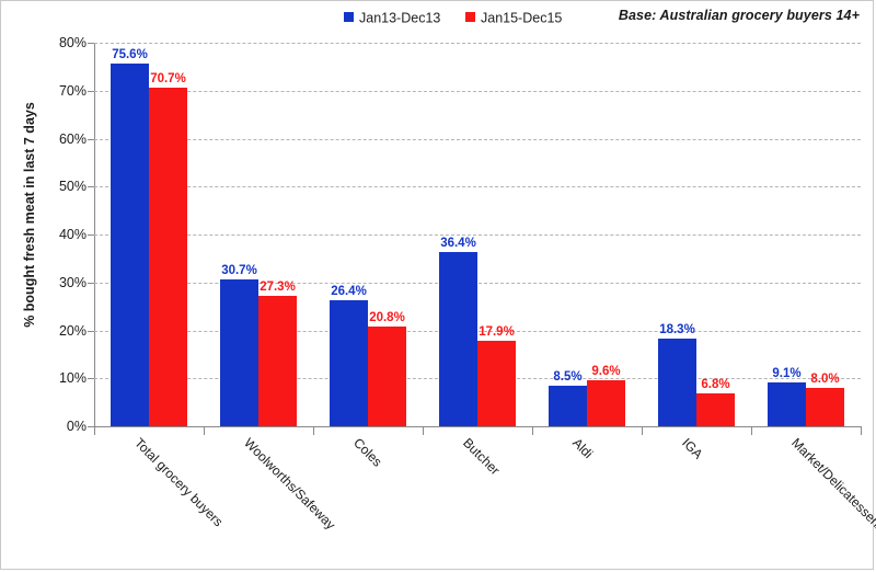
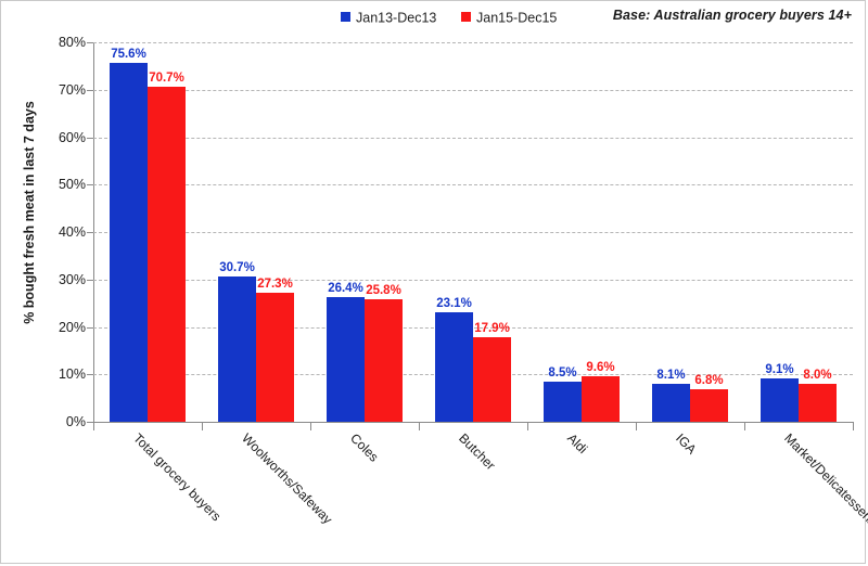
Jan15-Dec15/Coles: 20.8% -> 25.8%
Jan13-Dec13/Butcher: 36.4% -> 23.1%
Jan13-Dec13/IGA: 18.3% -> 8.1%
